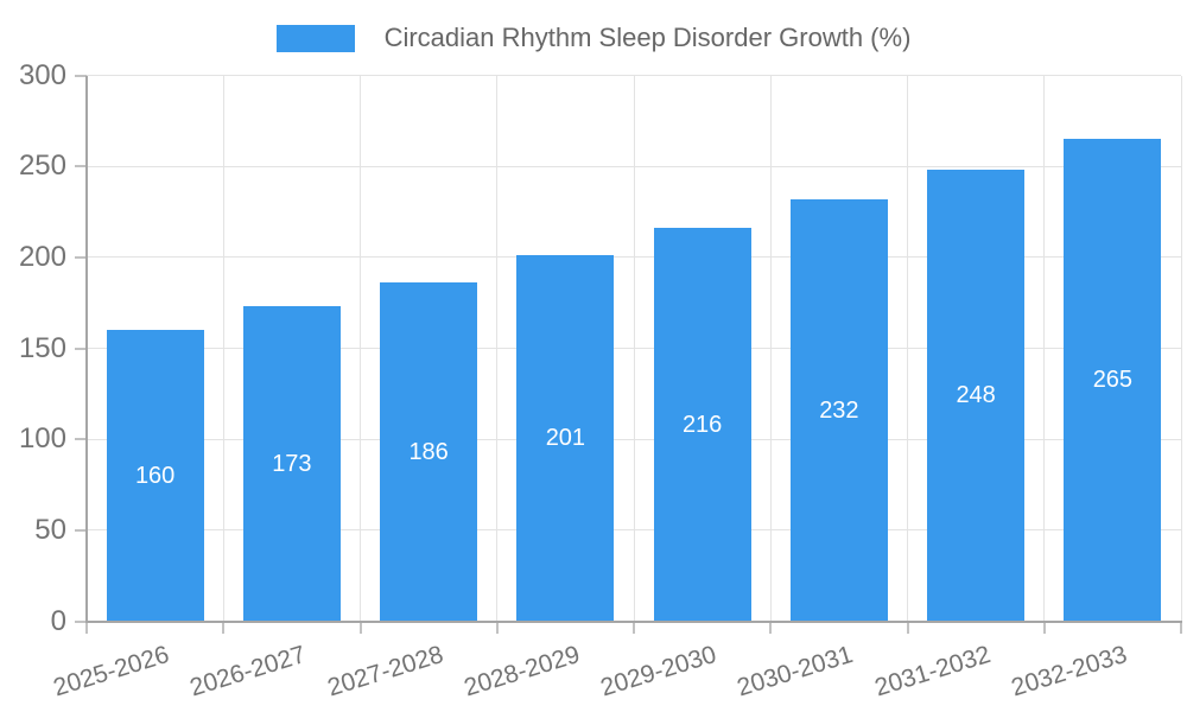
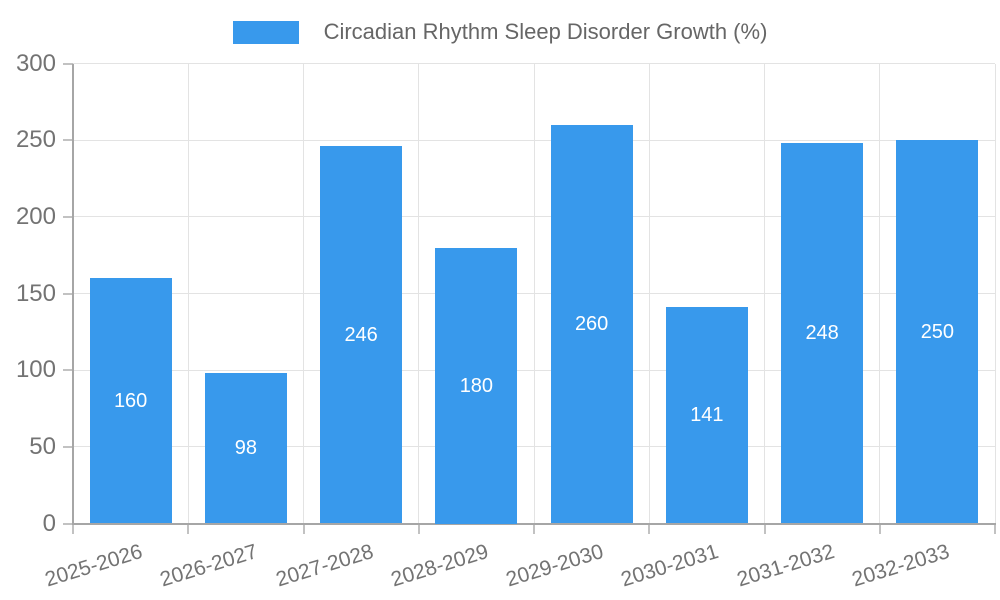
2026-2027: 173 -> 98
2027-2028: 186 -> 246
2028-2029: 201 -> 180
2029-2030: 216 -> 260
2030-2031: 232 -> 141
2032-2033: 265 -> 250
